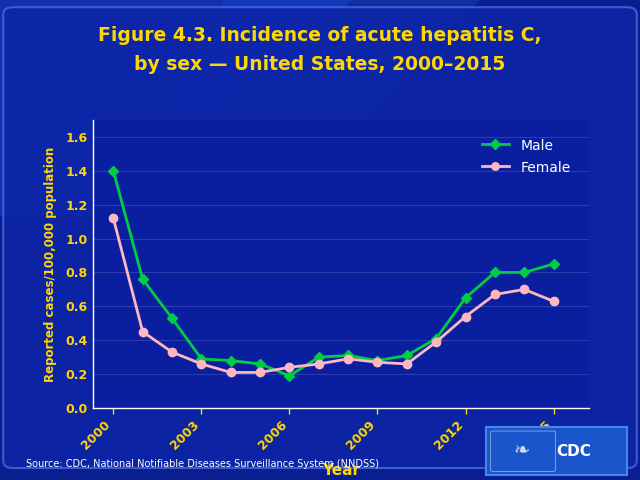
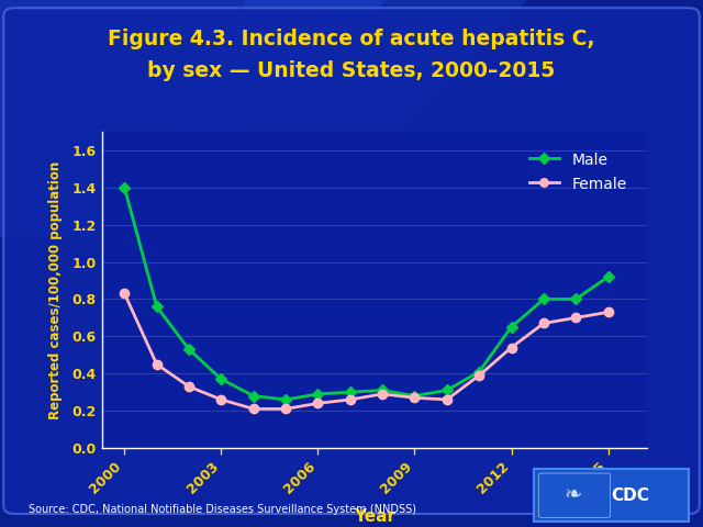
Female/2000: 1.12 -> 0.83
Male/2003: 0.29 -> 0.37
Male/2006: 0.19 -> 0.29
Male/2015: 0.85 -> 0.92
Female/2015: 0.63 -> 0.73
